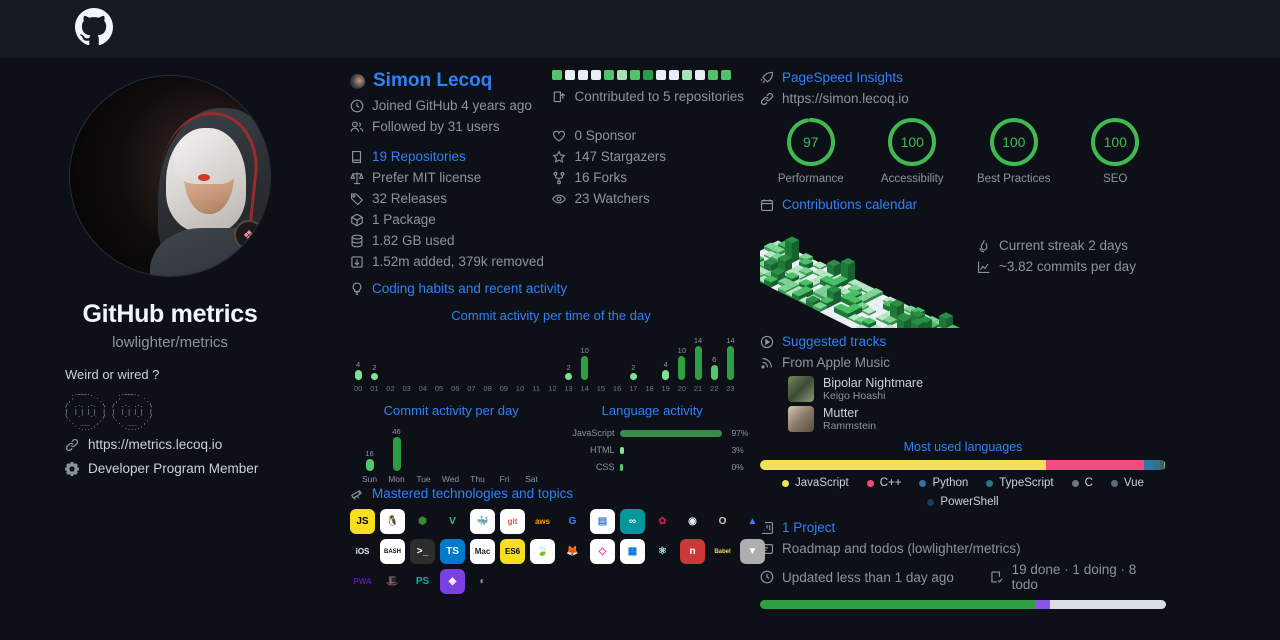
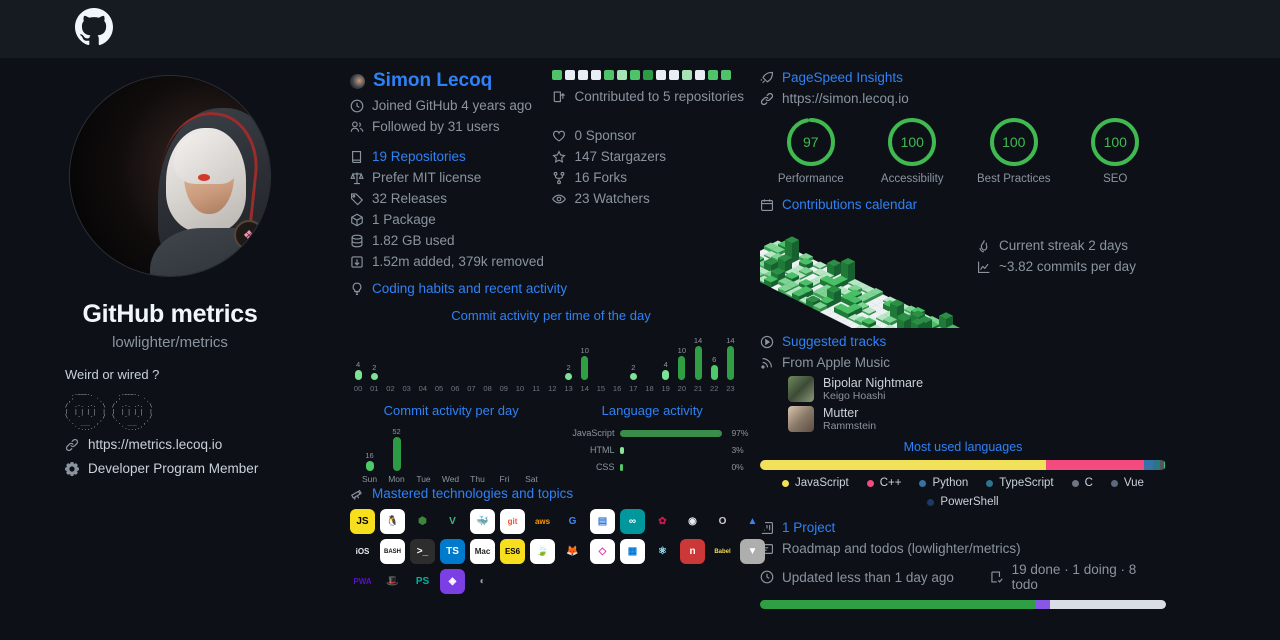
Commit activity per day/Mon: 46 -> 52
